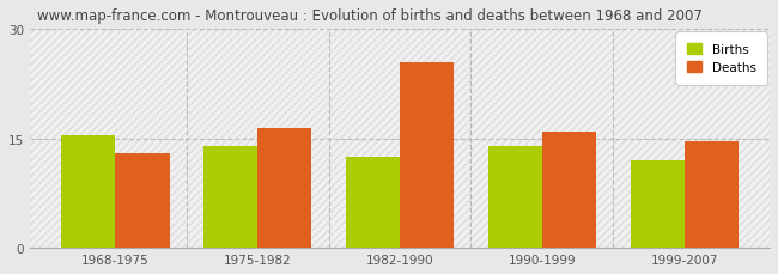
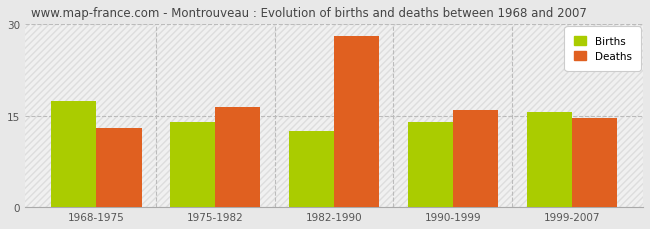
Births/1968-1975: 15.5 -> 17.4
Deaths/1982-1990: 25.5 -> 28.0
Births/1999-2007: 12.0 -> 15.6
